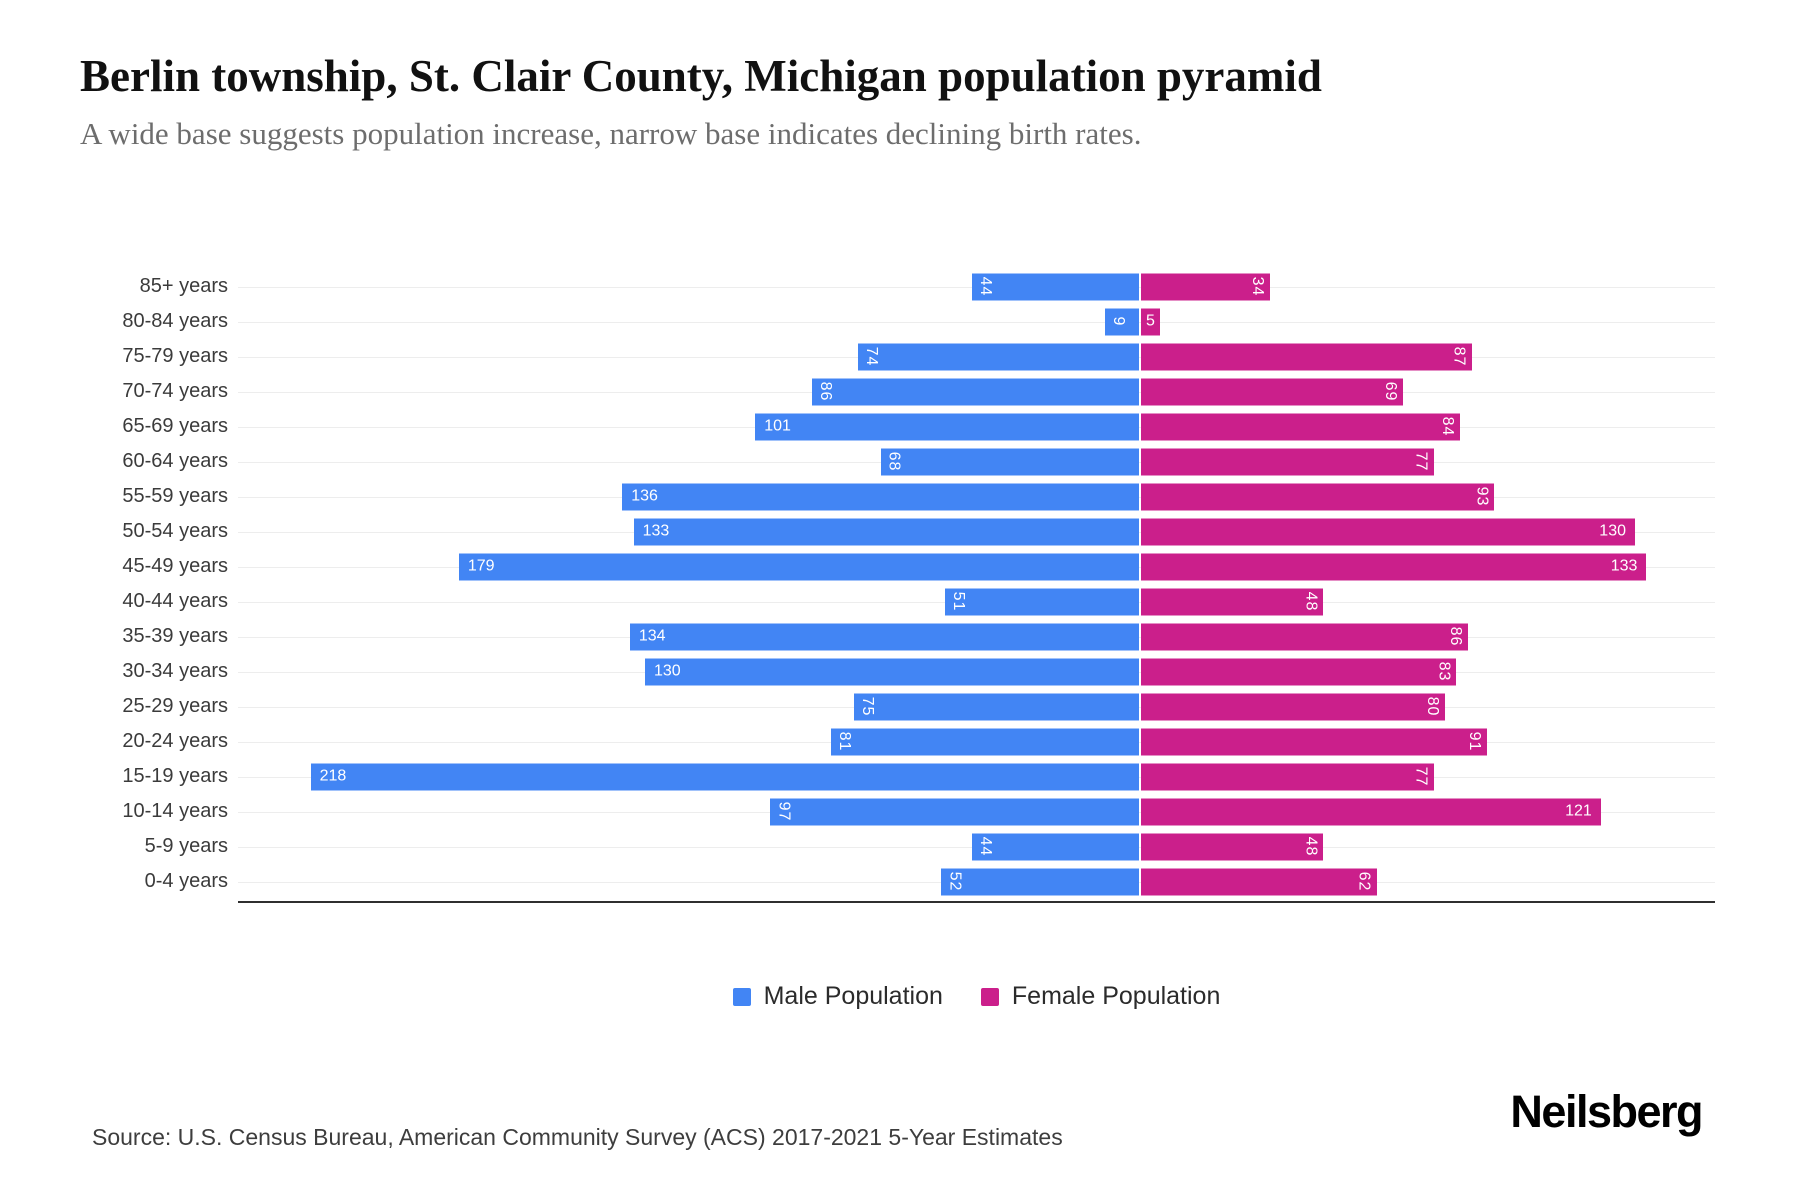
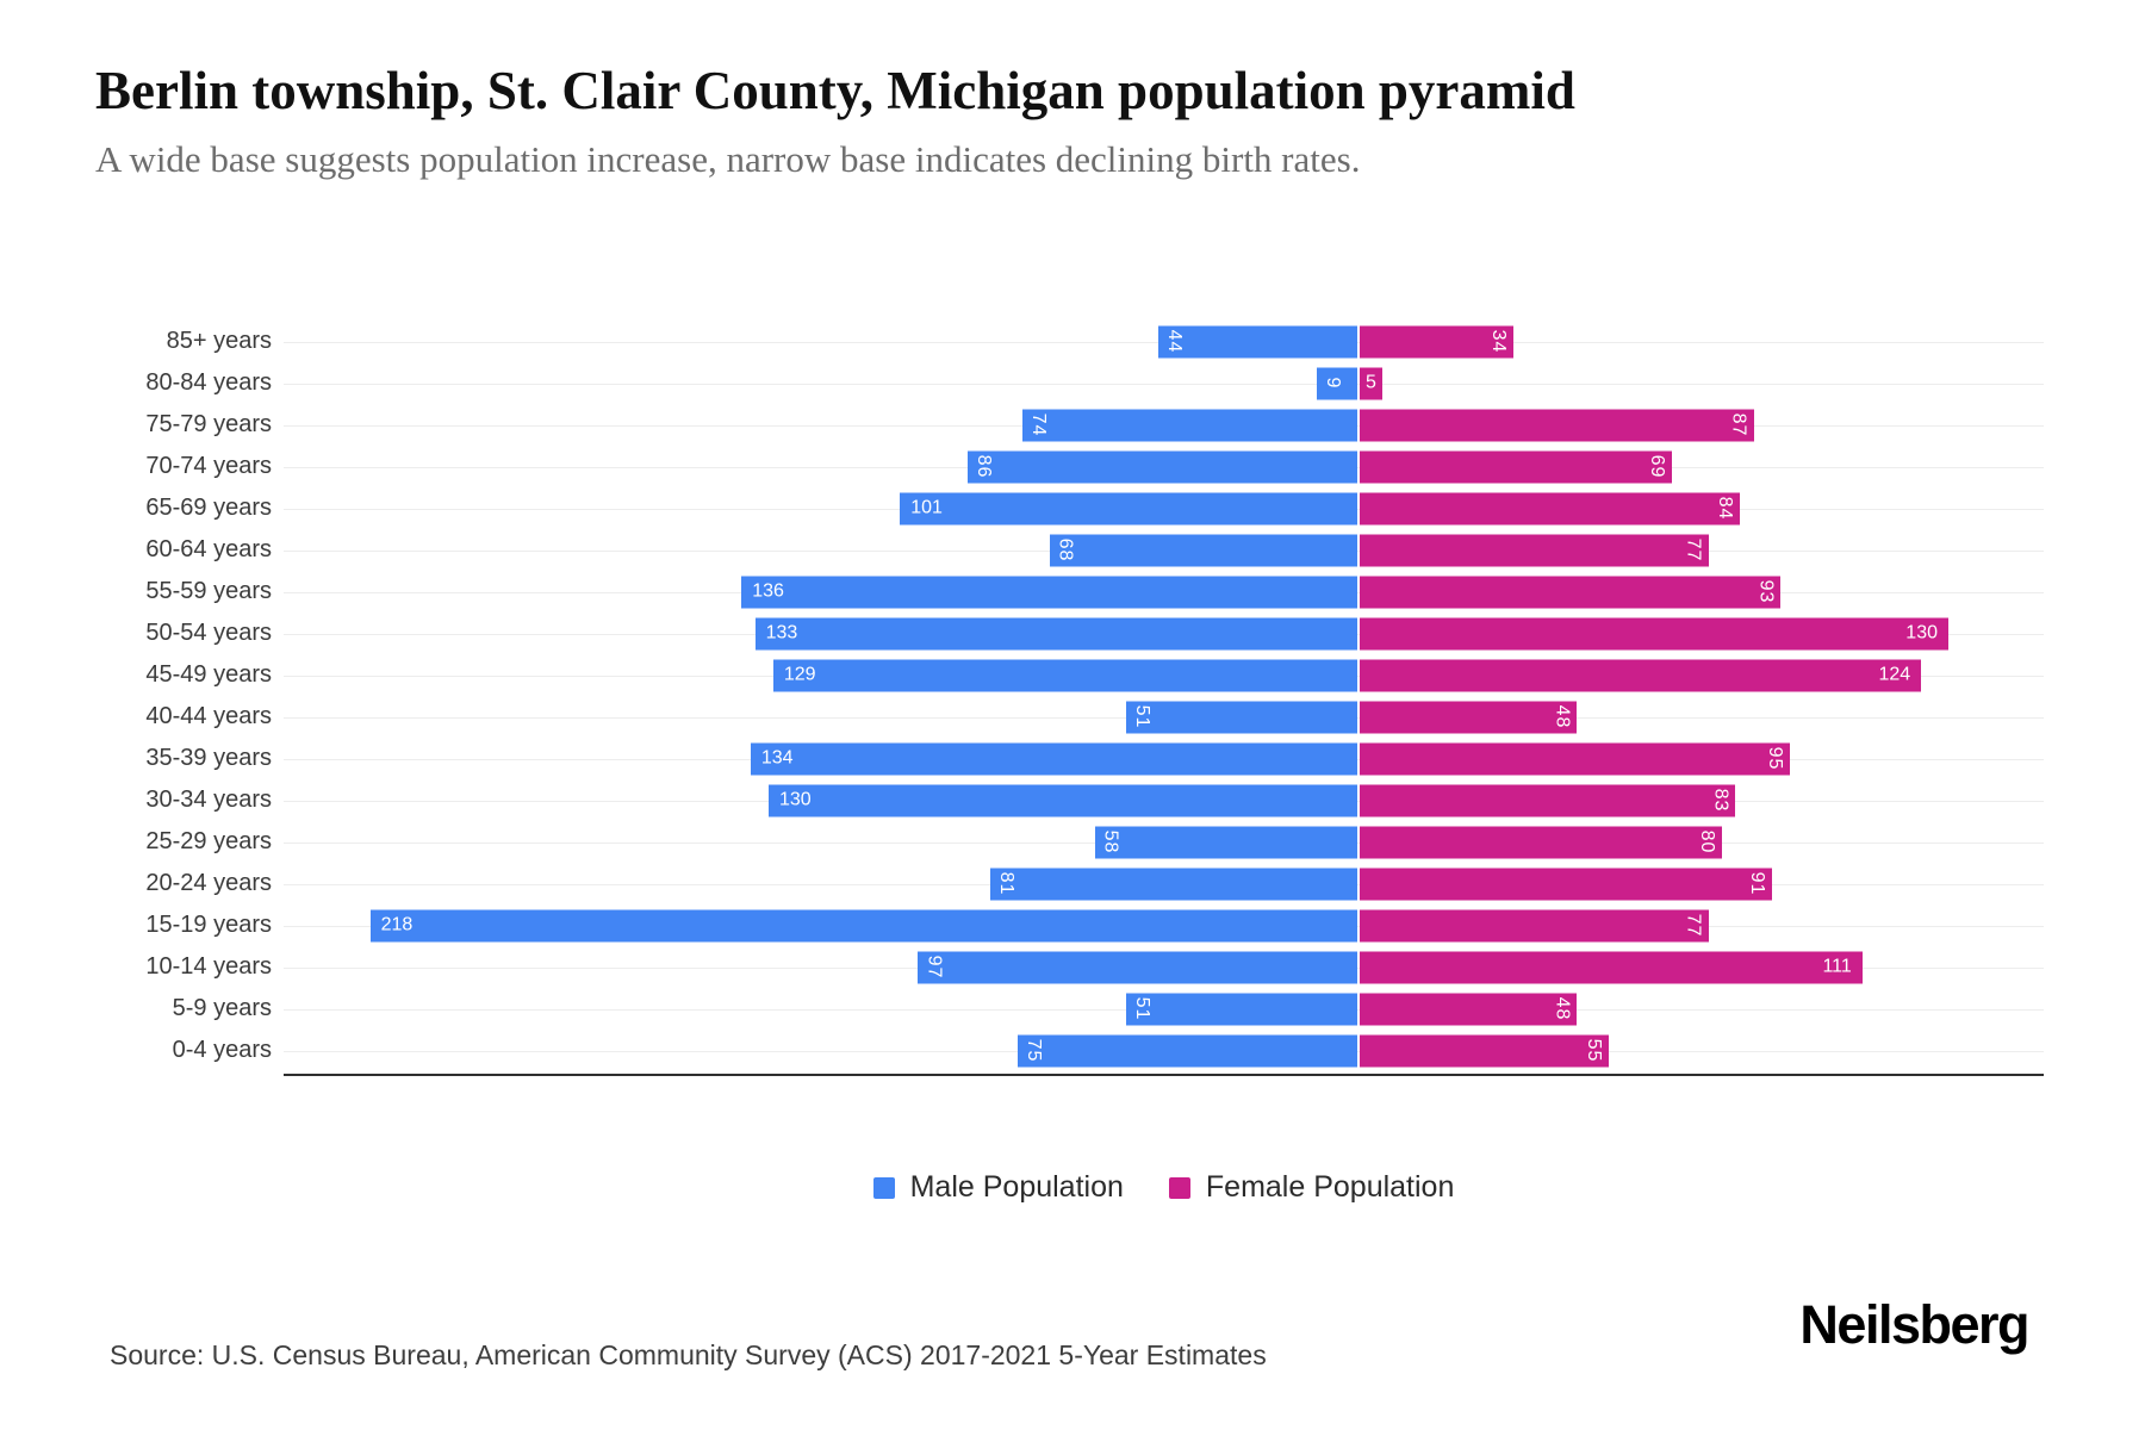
Male Population/45-49 years: 179 -> 129
Female Population/45-49 years: 133 -> 124
Female Population/35-39 years: 86 -> 95
Male Population/25-29 years: 75 -> 58
Female Population/10-14 years: 121 -> 111
Male Population/5-9 years: 44 -> 51
Male Population/0-4 years: 52 -> 75
Female Population/0-4 years: 62 -> 55
